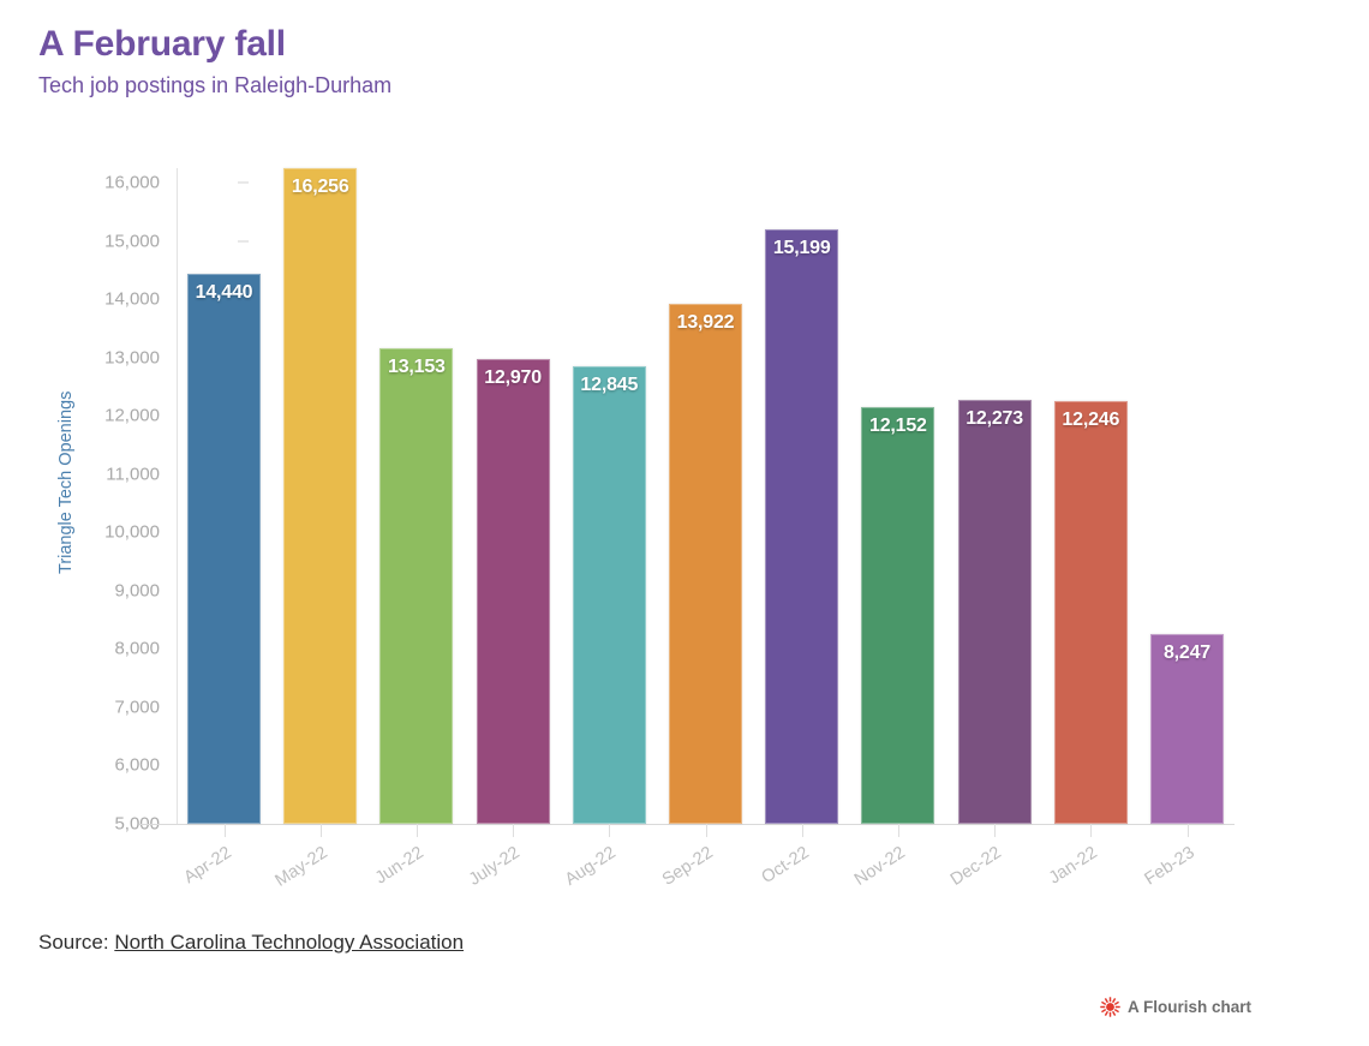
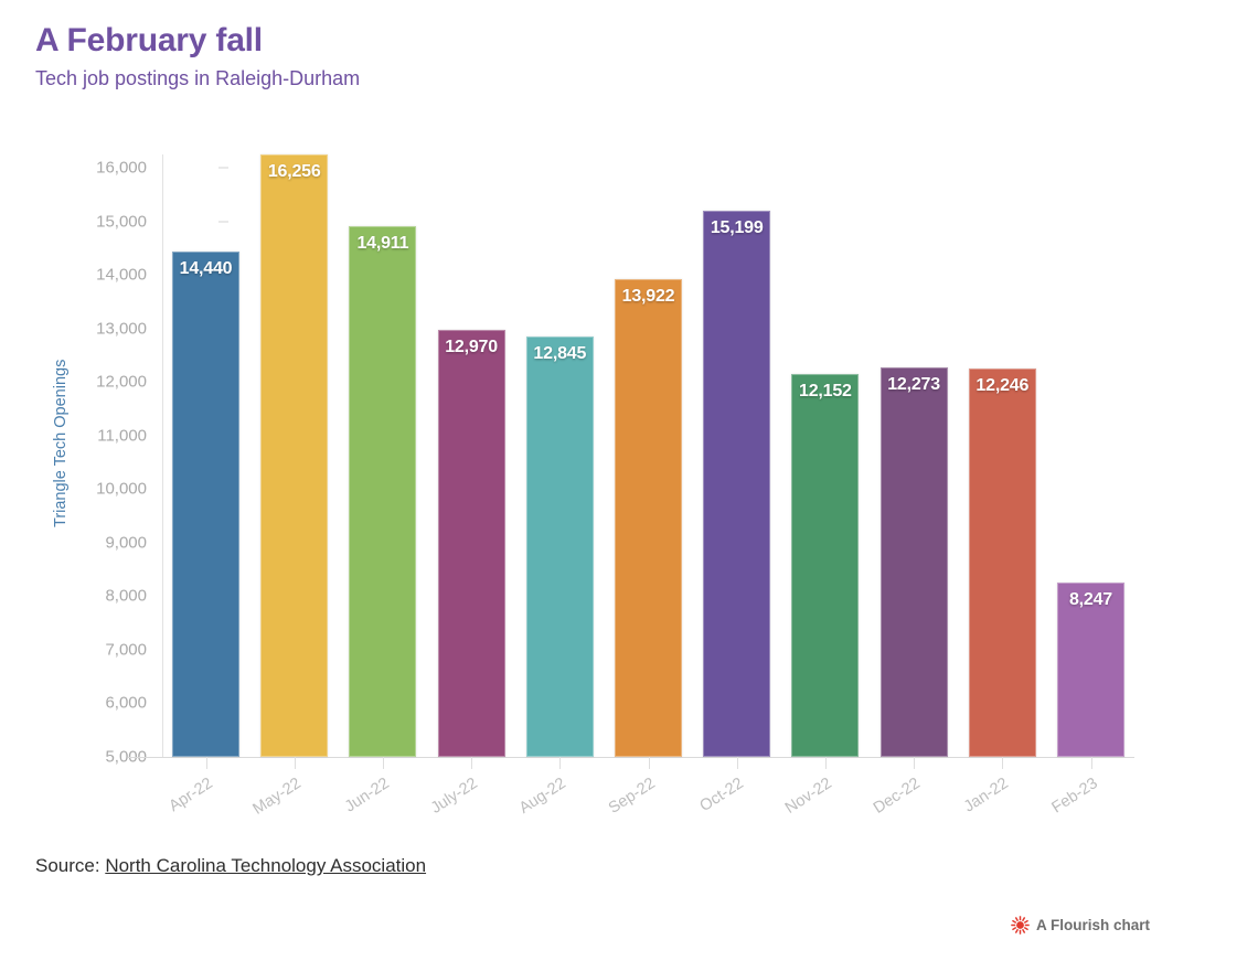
Jun-22: 13,153 -> 14,911
